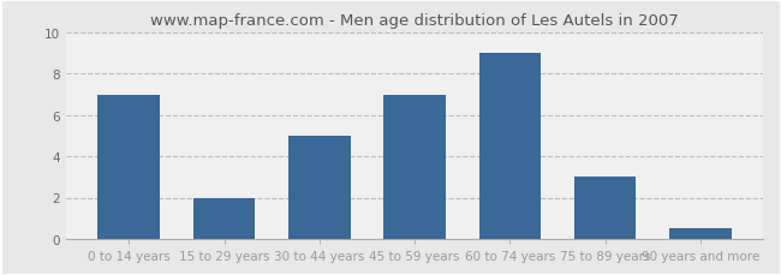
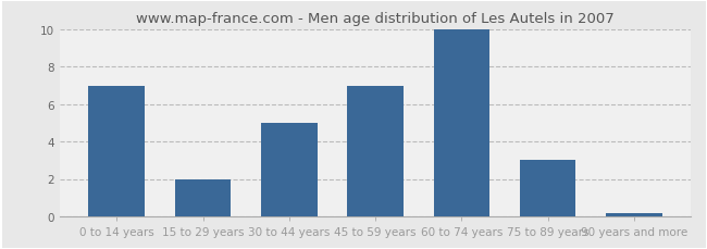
60 to 74 years: 9.0 -> 10.0
90 years and more: 0.5 -> 0.1
